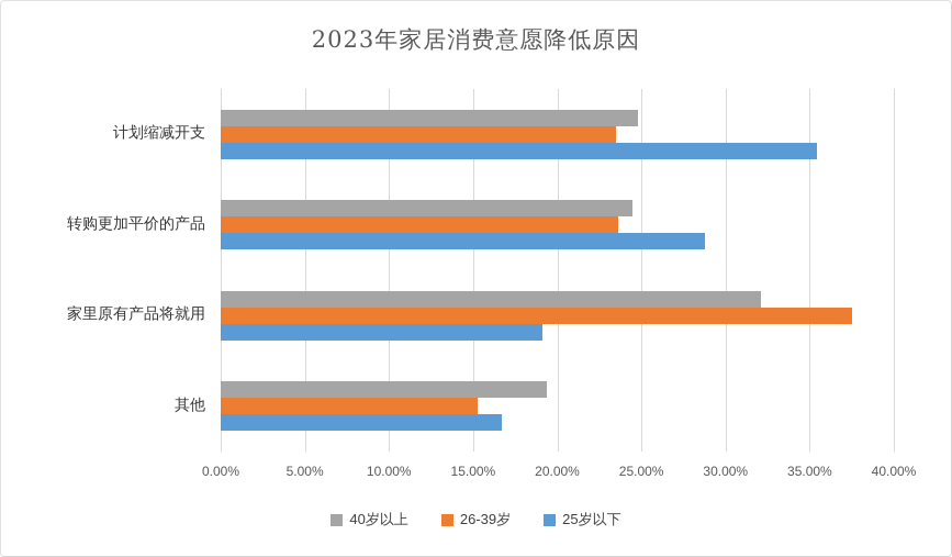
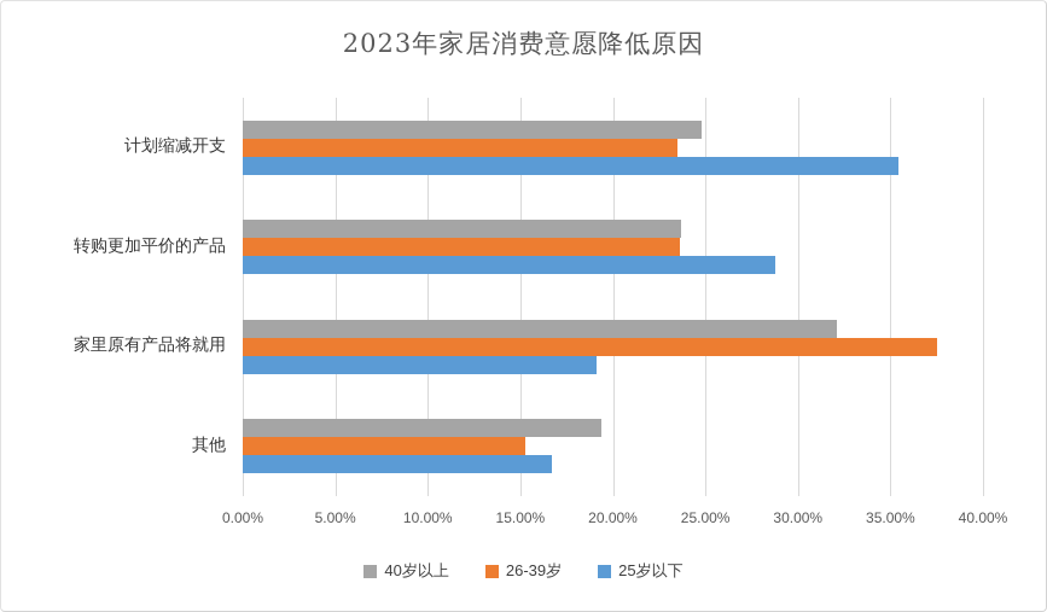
40岁以上/转购更加平价的产品: 24.5% -> 23.7%
